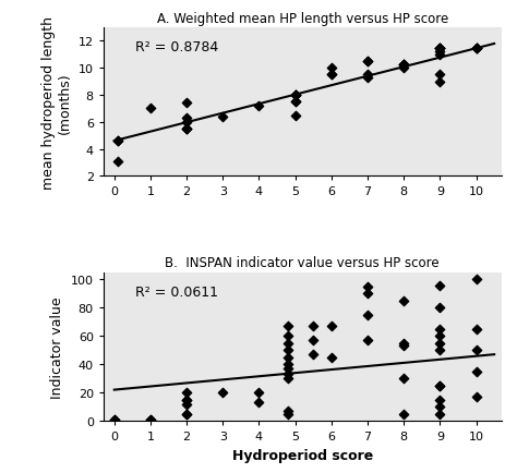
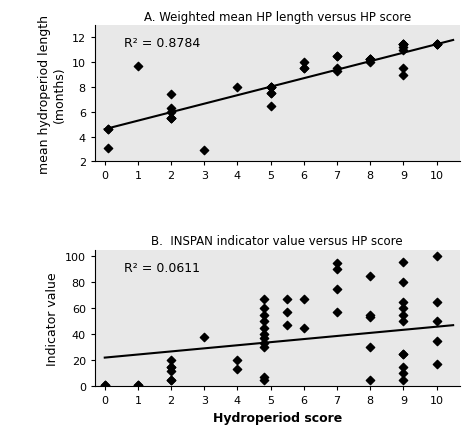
A. Weighted mean HP length versus HP score/1: 7.0 -> 9.7
A. Weighted mean HP length versus HP score/3: 6.4 -> 2.9
A. Weighted mean HP length versus HP score/4: 7.2 -> 8.0
B. INSPAN indicator value versus HP score/3: 20 -> 38
